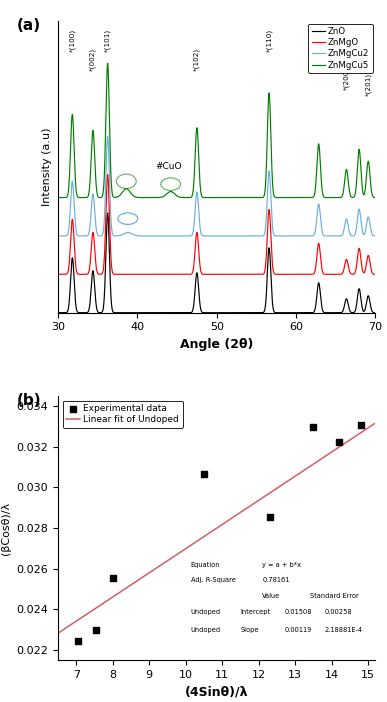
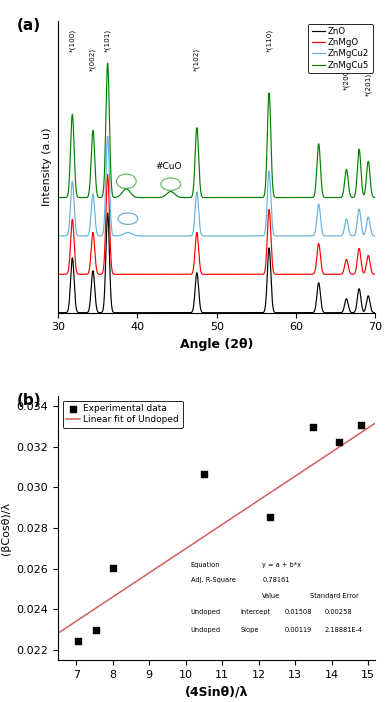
8: 0.02555 -> 0.02605
